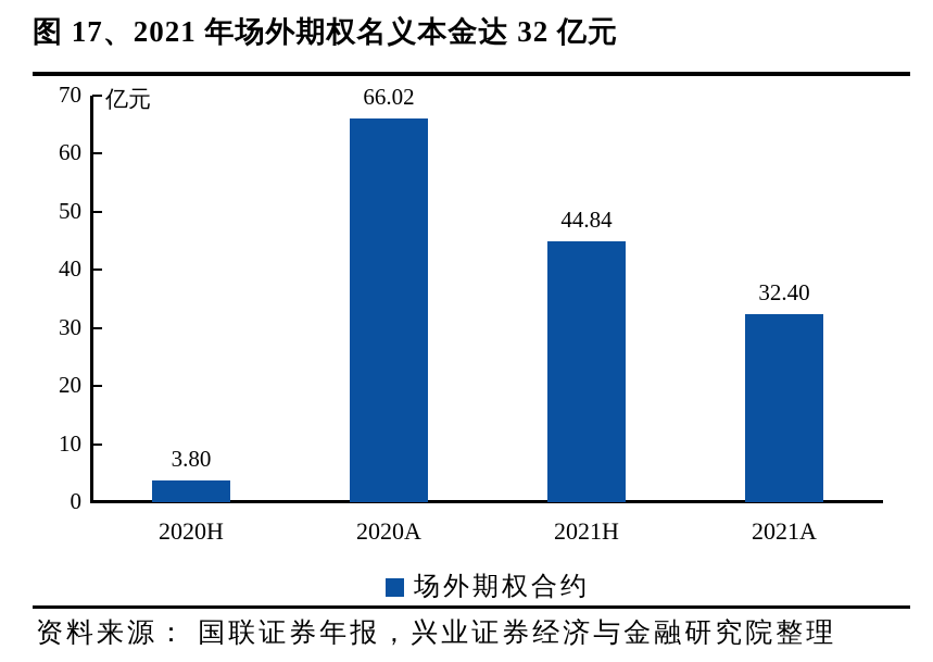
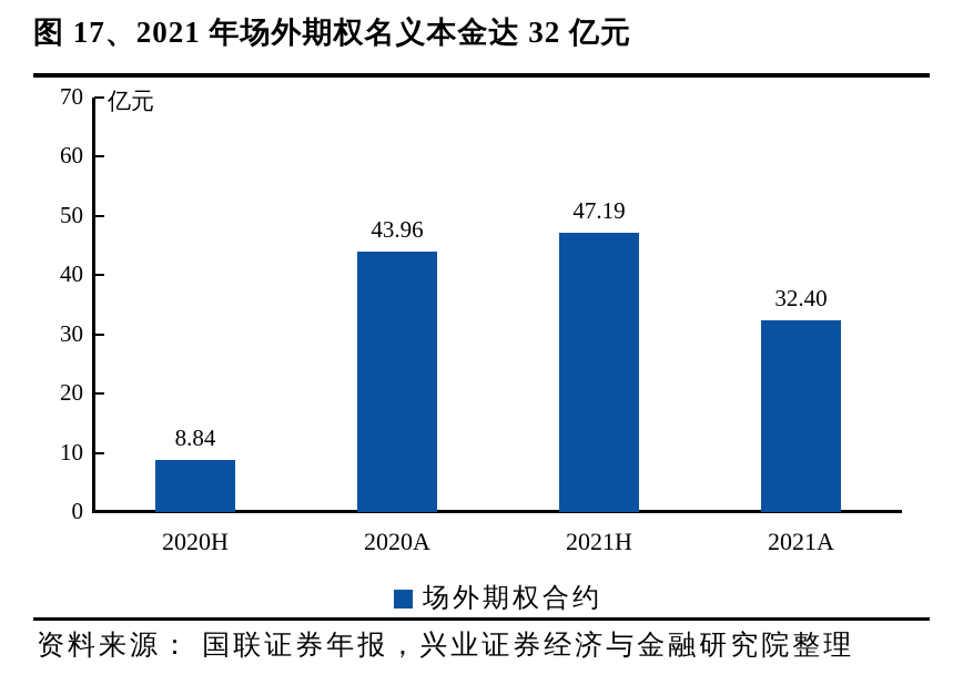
2020H: 3.80 -> 8.84
2020A: 66.02 -> 43.96
2021H: 44.84 -> 47.19
